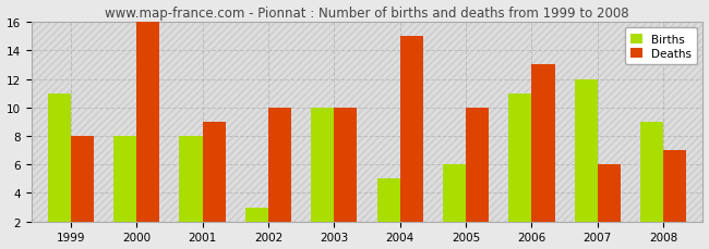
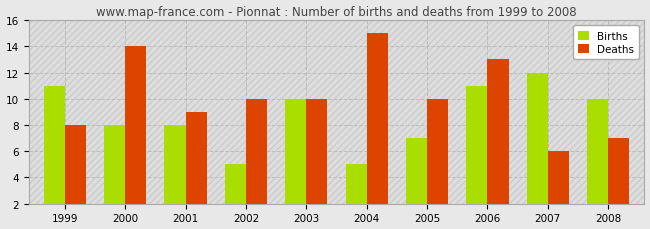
Deaths/2000: 16 -> 14
Births/2002: 3 -> 5
Births/2005: 6 -> 7
Births/2008: 9 -> 10
